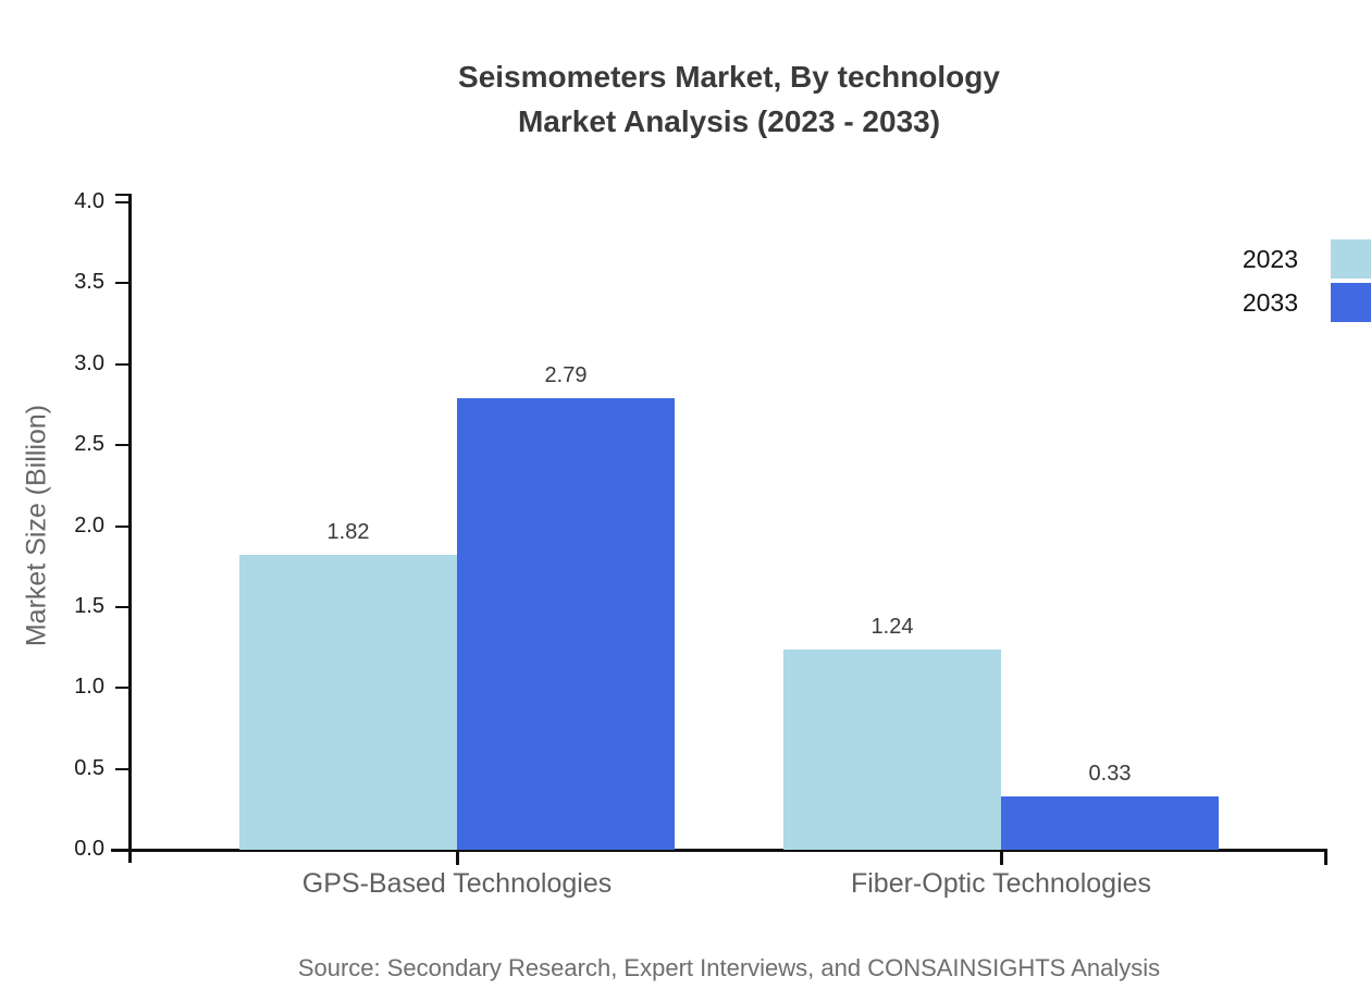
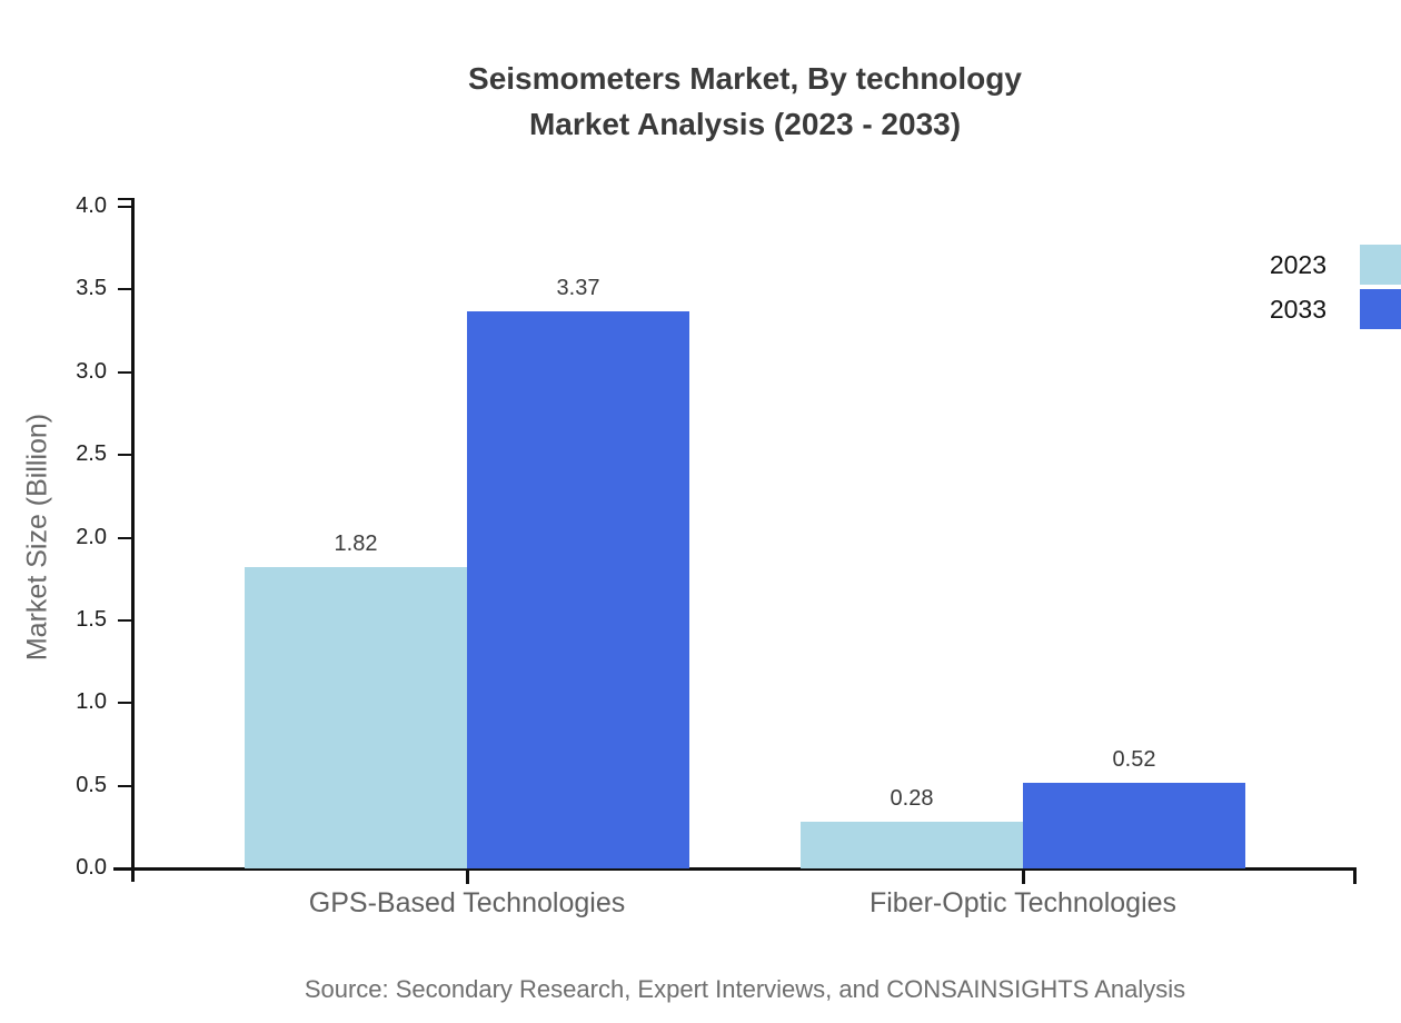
2033/GPS-Based Technologies: 2.79 -> 3.37
2023/Fiber-Optic Technologies: 1.24 -> 0.28
2033/Fiber-Optic Technologies: 0.33 -> 0.52
